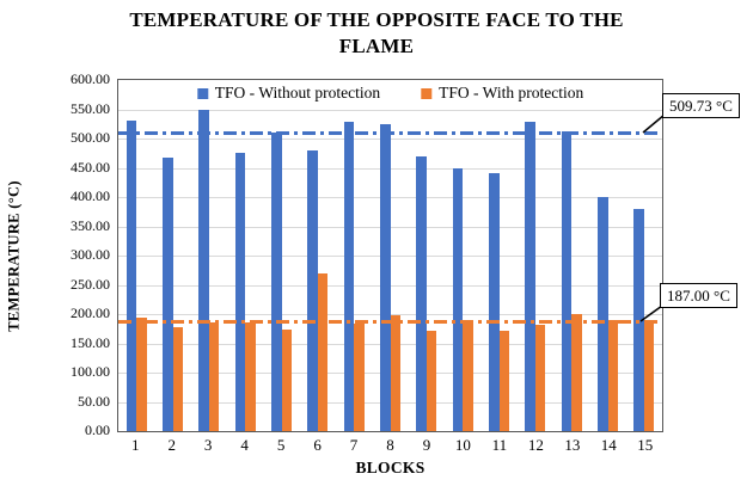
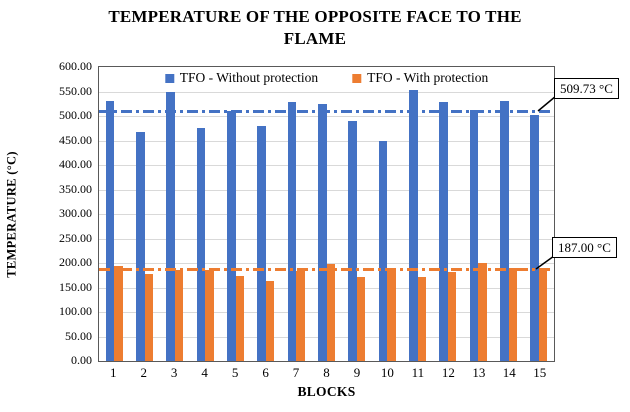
TFO - With protection/6: 270 -> 160
TFO - Without protection/9: 470 -> 490
TFO - Without protection/11: 440 -> 550
TFO - Without protection/14: 400 -> 530
TFO - Without protection/15: 380 -> 500
